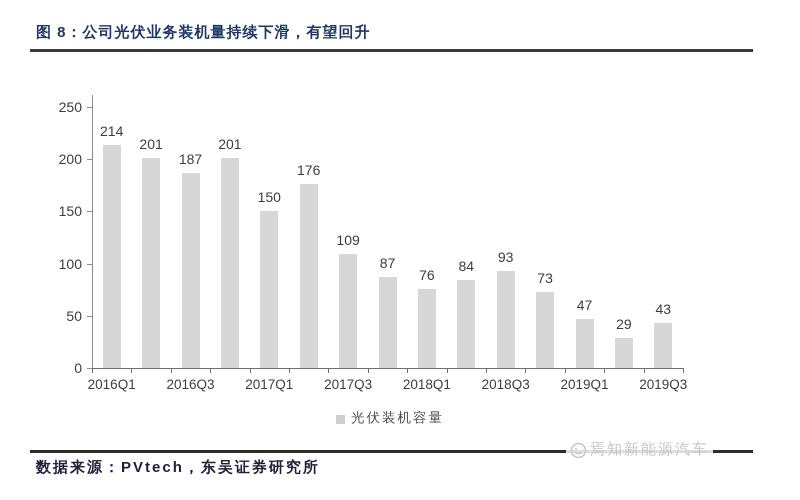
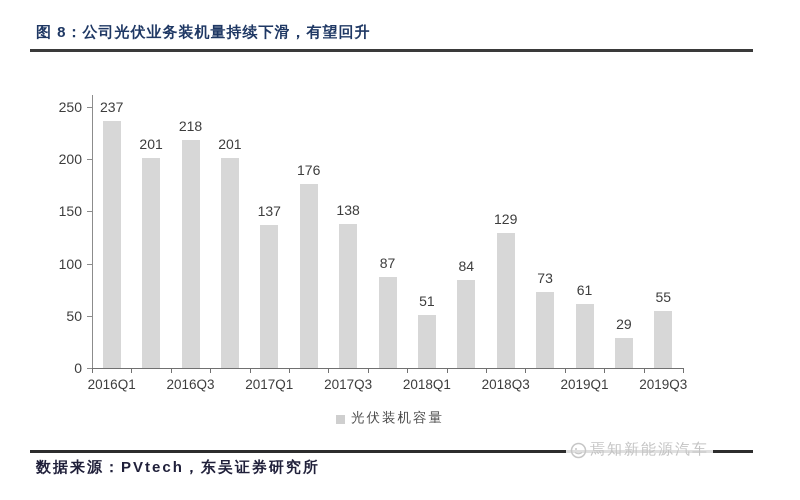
2016Q1: 214 -> 237
2016Q3: 187 -> 218
2017Q1: 150 -> 137
2017Q3: 109 -> 138
2018Q1: 76 -> 51
2018Q3: 93 -> 129
2019Q1: 47 -> 61
2019Q3: 43 -> 55
